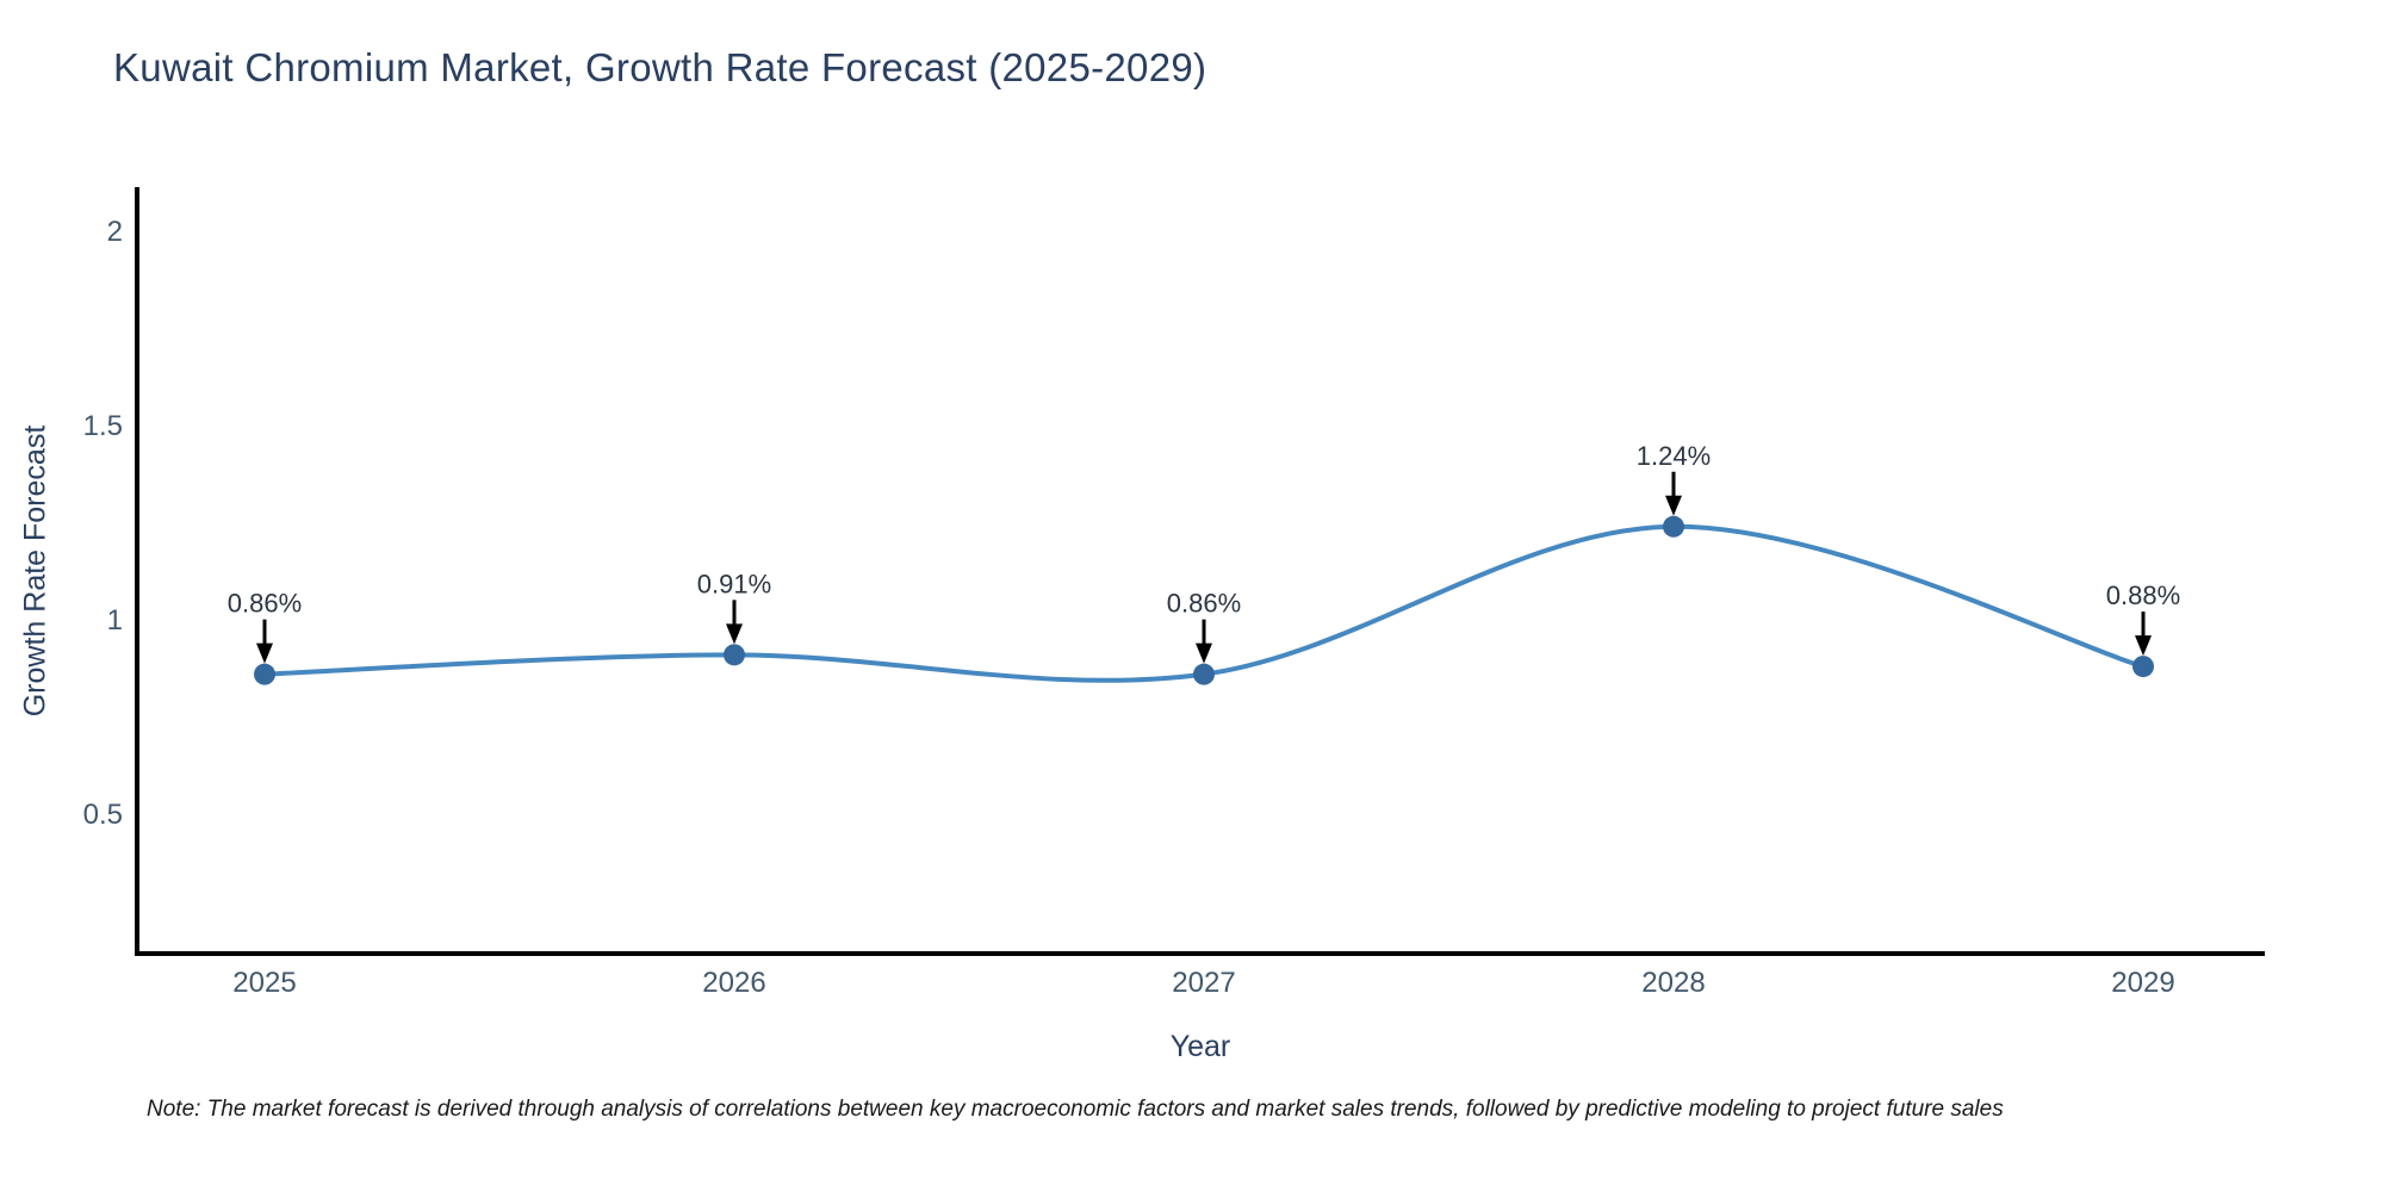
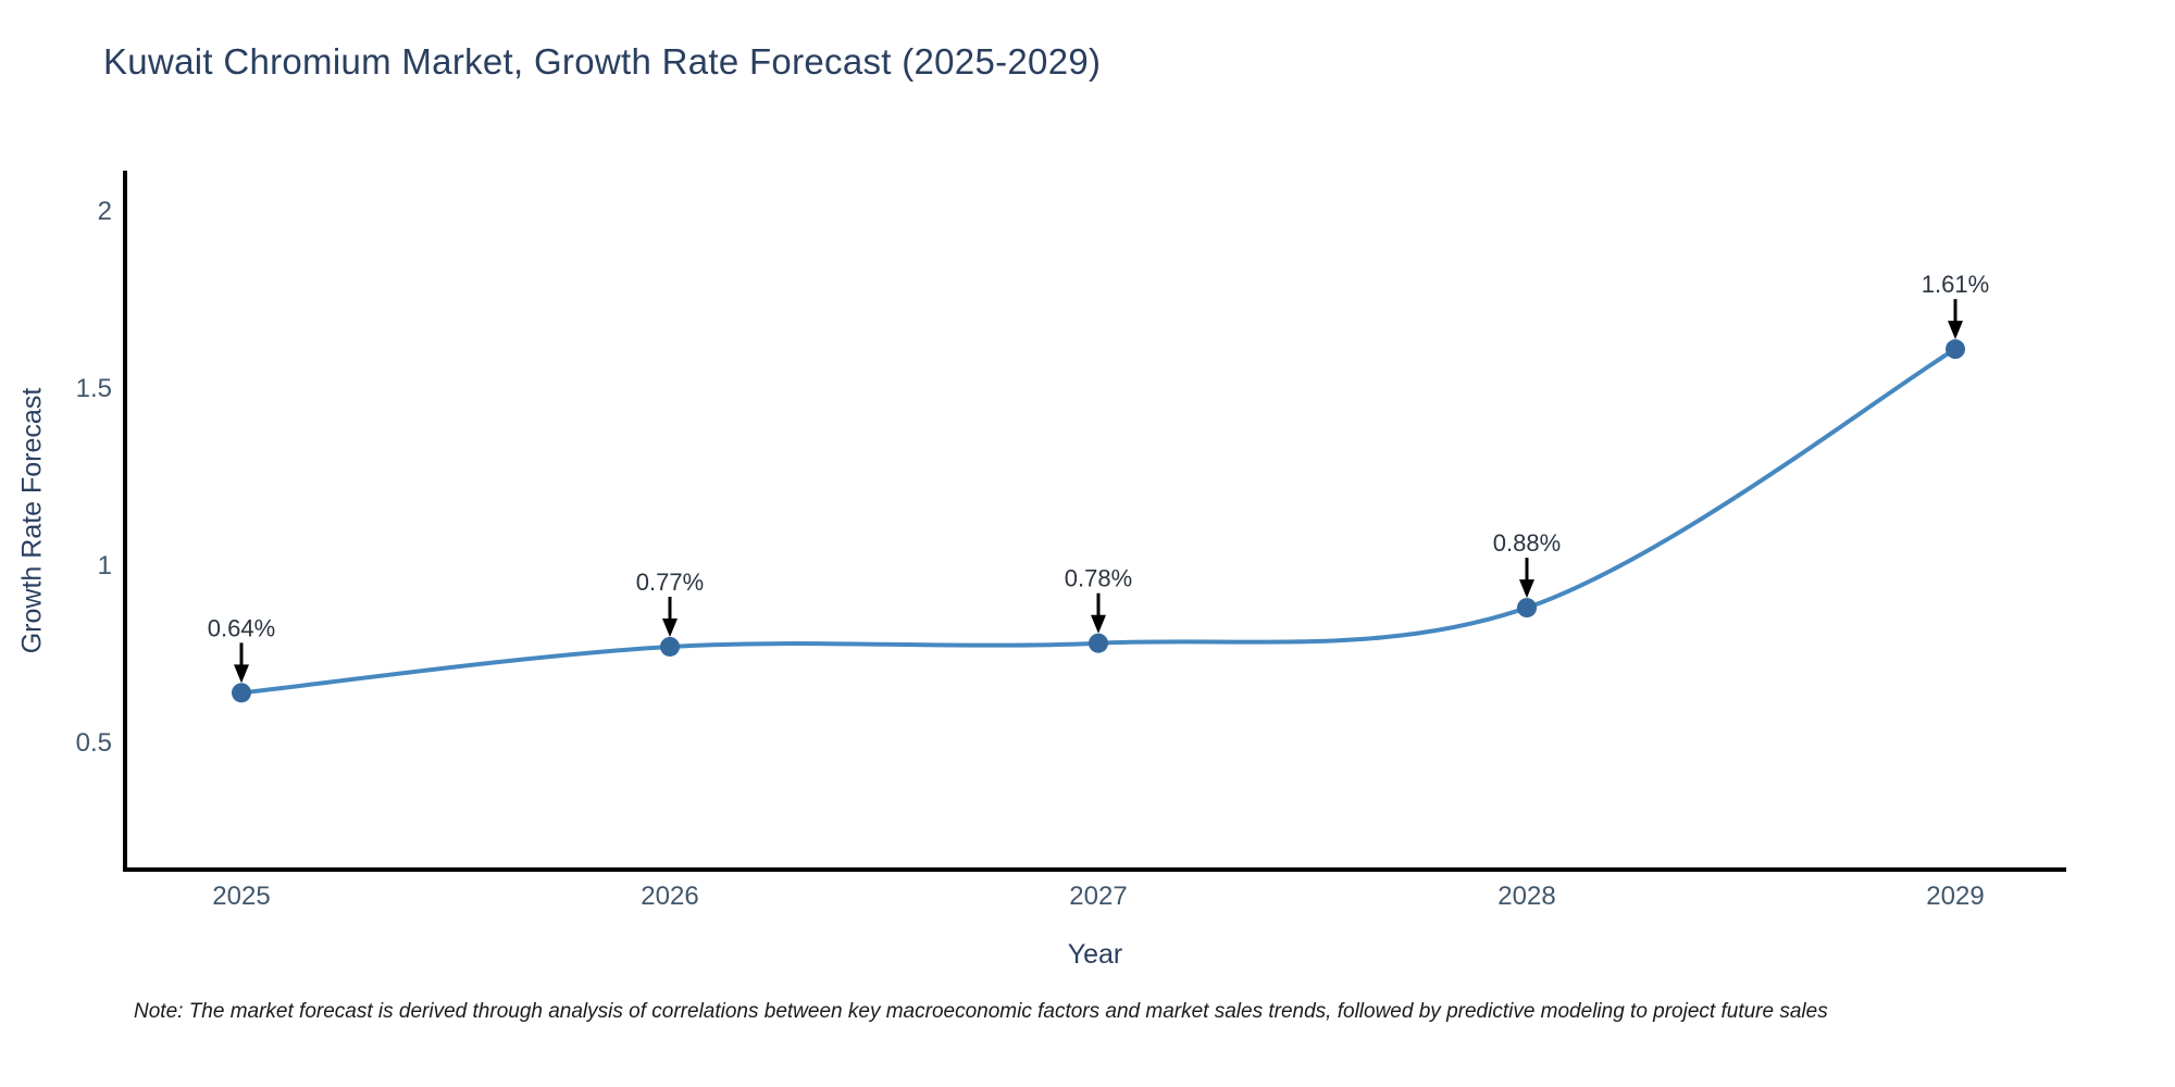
2025: 0.86% -> 0.64%
2026: 0.91% -> 0.77%
2027: 0.86% -> 0.78%
2028: 1.24% -> 0.88%
2029: 0.88% -> 1.61%
